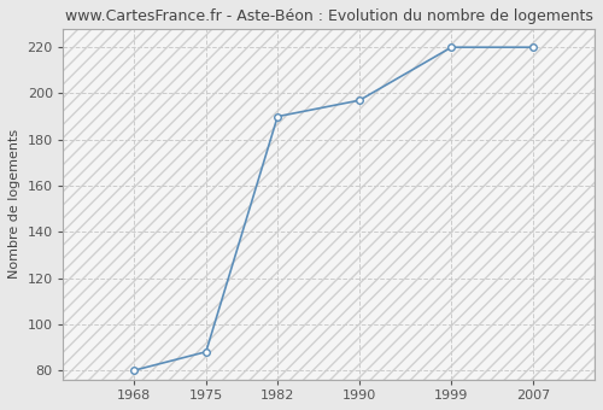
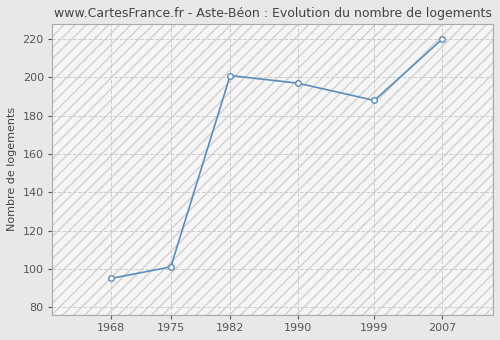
1968: 80 -> 95
1975: 88 -> 101
1982: 190 -> 201
1999: 220 -> 188
